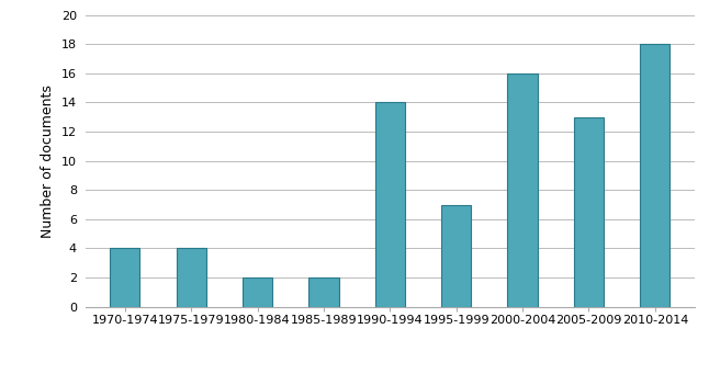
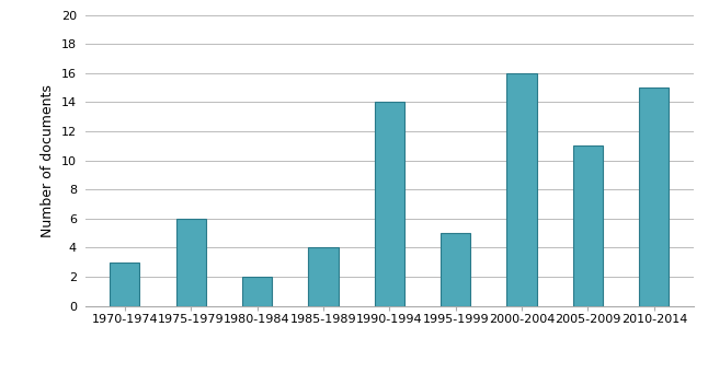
1970-1974: 4 -> 3
1975-1979: 4 -> 6
1985-1989: 2 -> 4
1995-1999: 7 -> 5
2005-2009: 13 -> 11
2010-2014: 18 -> 15
